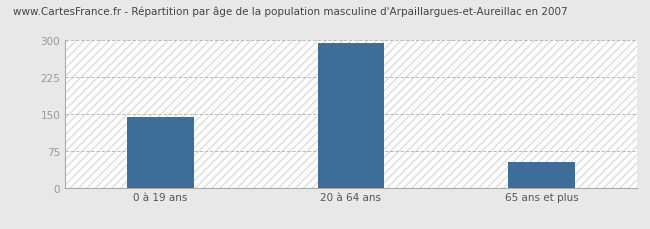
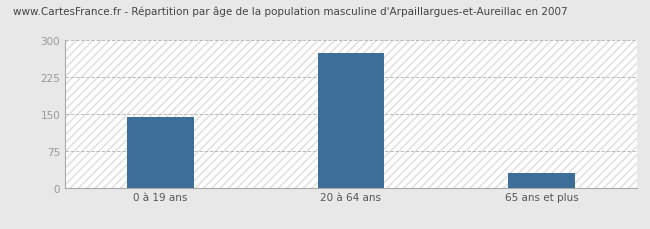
20 à 64 ans: 294 -> 275
65 ans et plus: 52 -> 30
